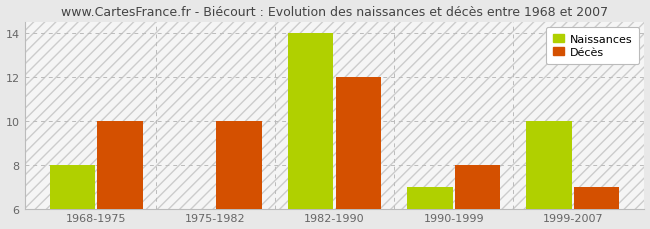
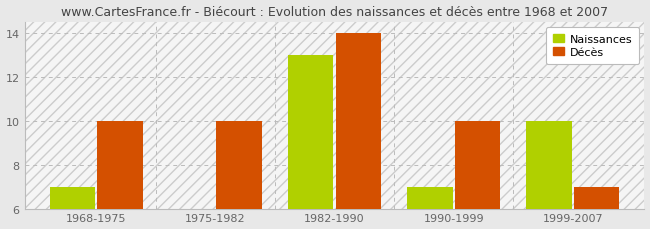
Naissances/1968-1975: 8 -> 7
Naissances/1982-1990: 14 -> 13
Décès/1982-1990: 12 -> 14
Décès/1990-1999: 8 -> 10
